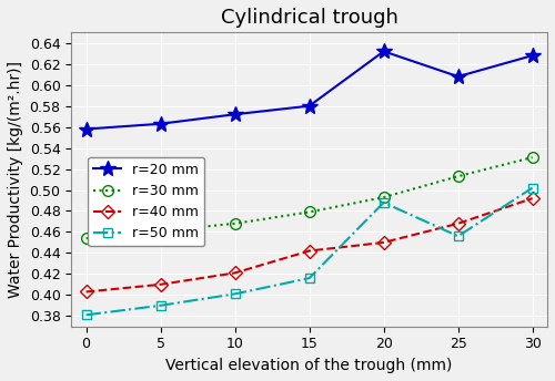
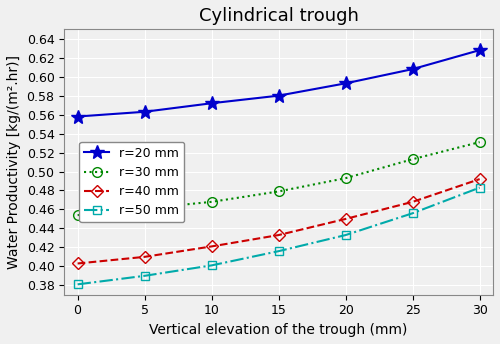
r=40 mm/15: 0.442 -> 0.433
r=20 mm/20: 0.632 -> 0.593
r=50 mm/20: 0.488 -> 0.433
r=50 mm/30: 0.502 -> 0.483
